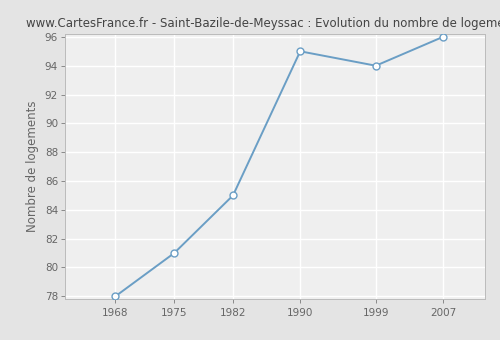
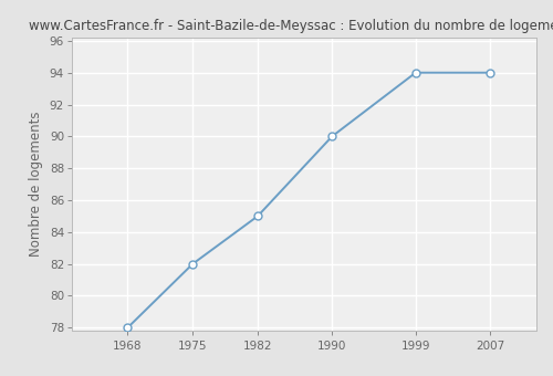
1975: 81 -> 82
1990: 95 -> 90
2007: 96 -> 94
